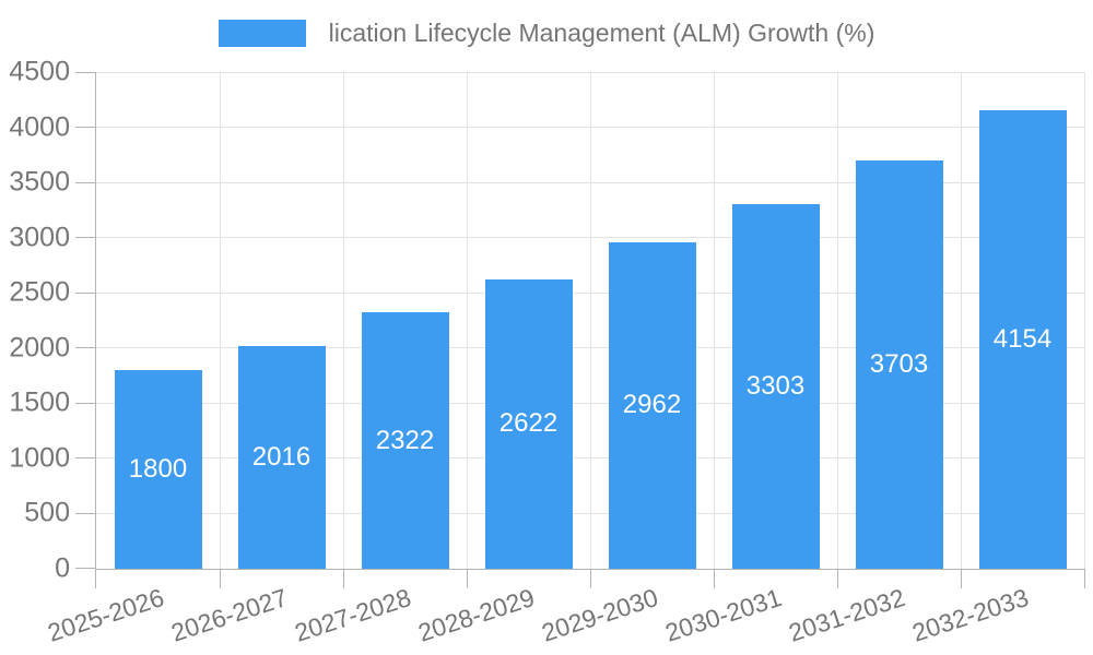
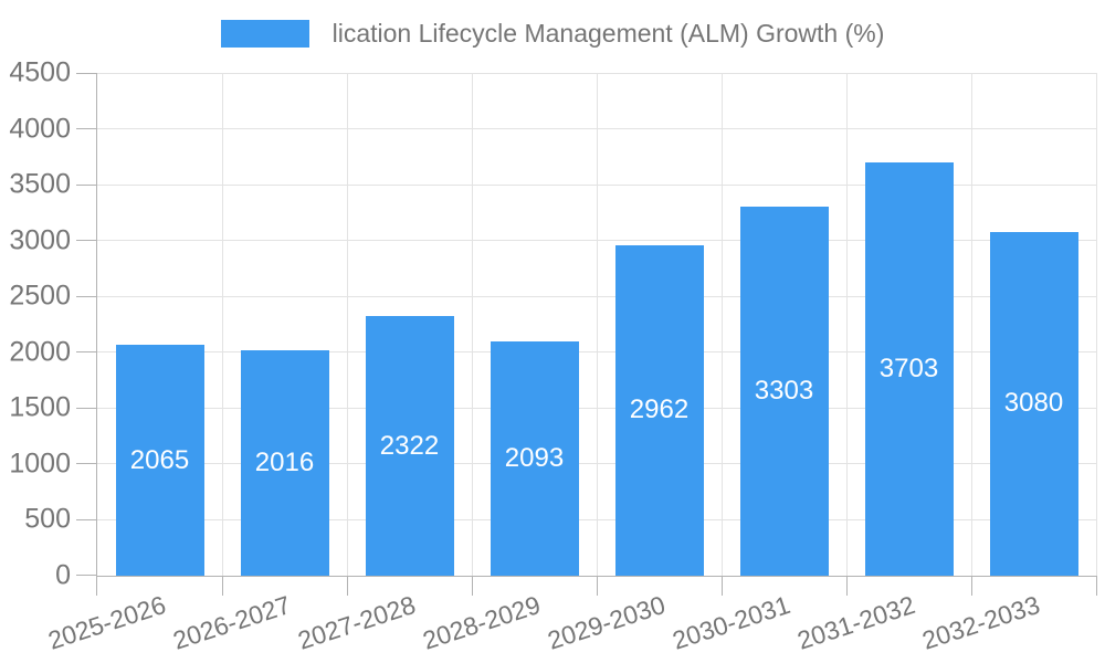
2025-2026: 1800 -> 2065
2028-2029: 2622 -> 2093
2032-2033: 4154 -> 3080
